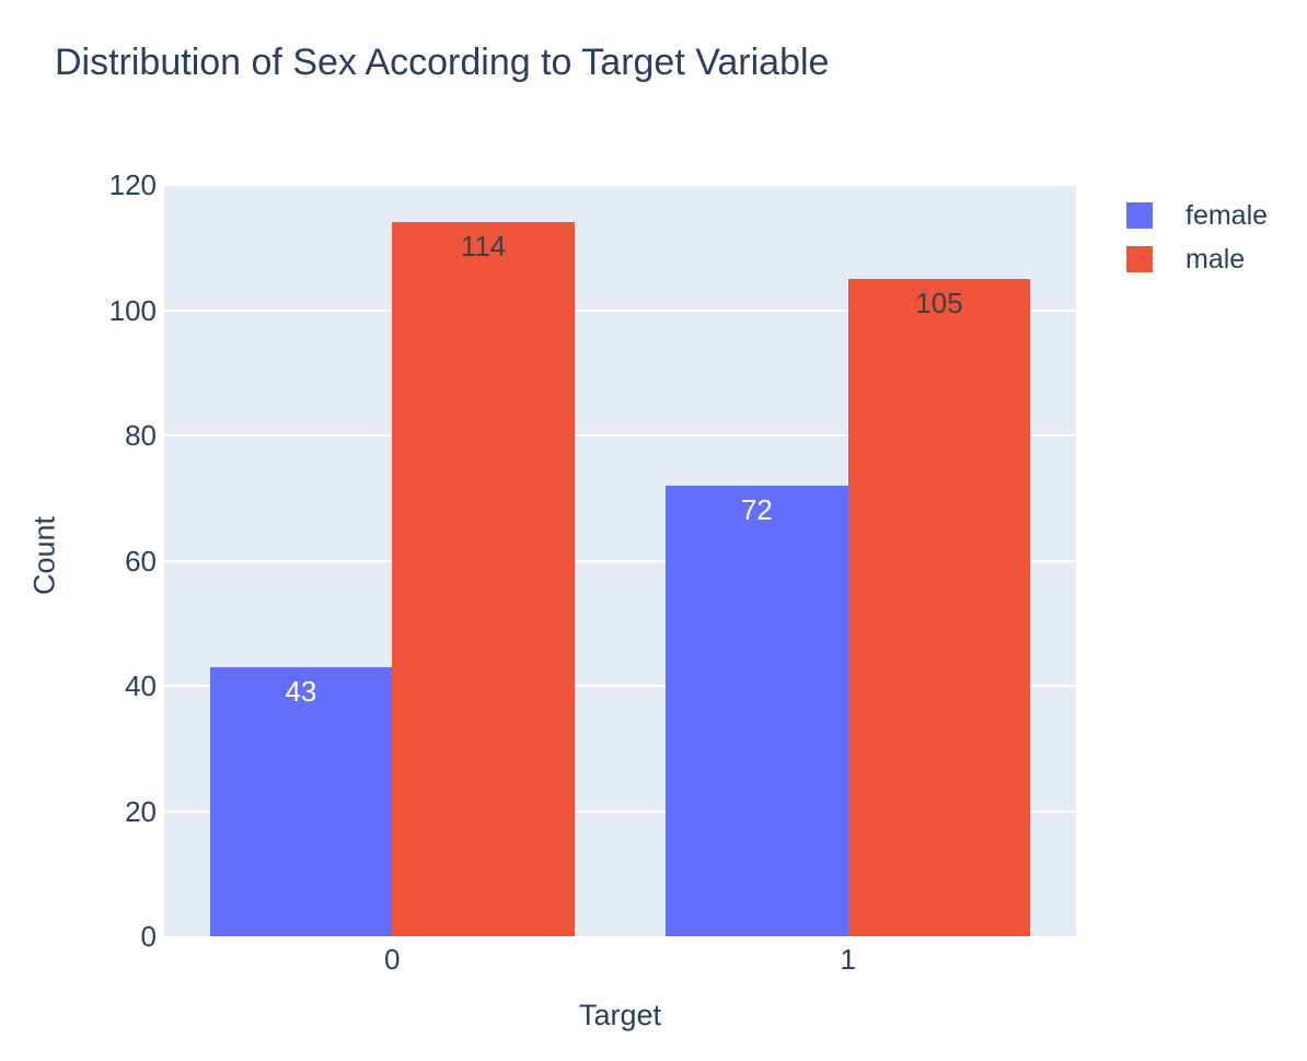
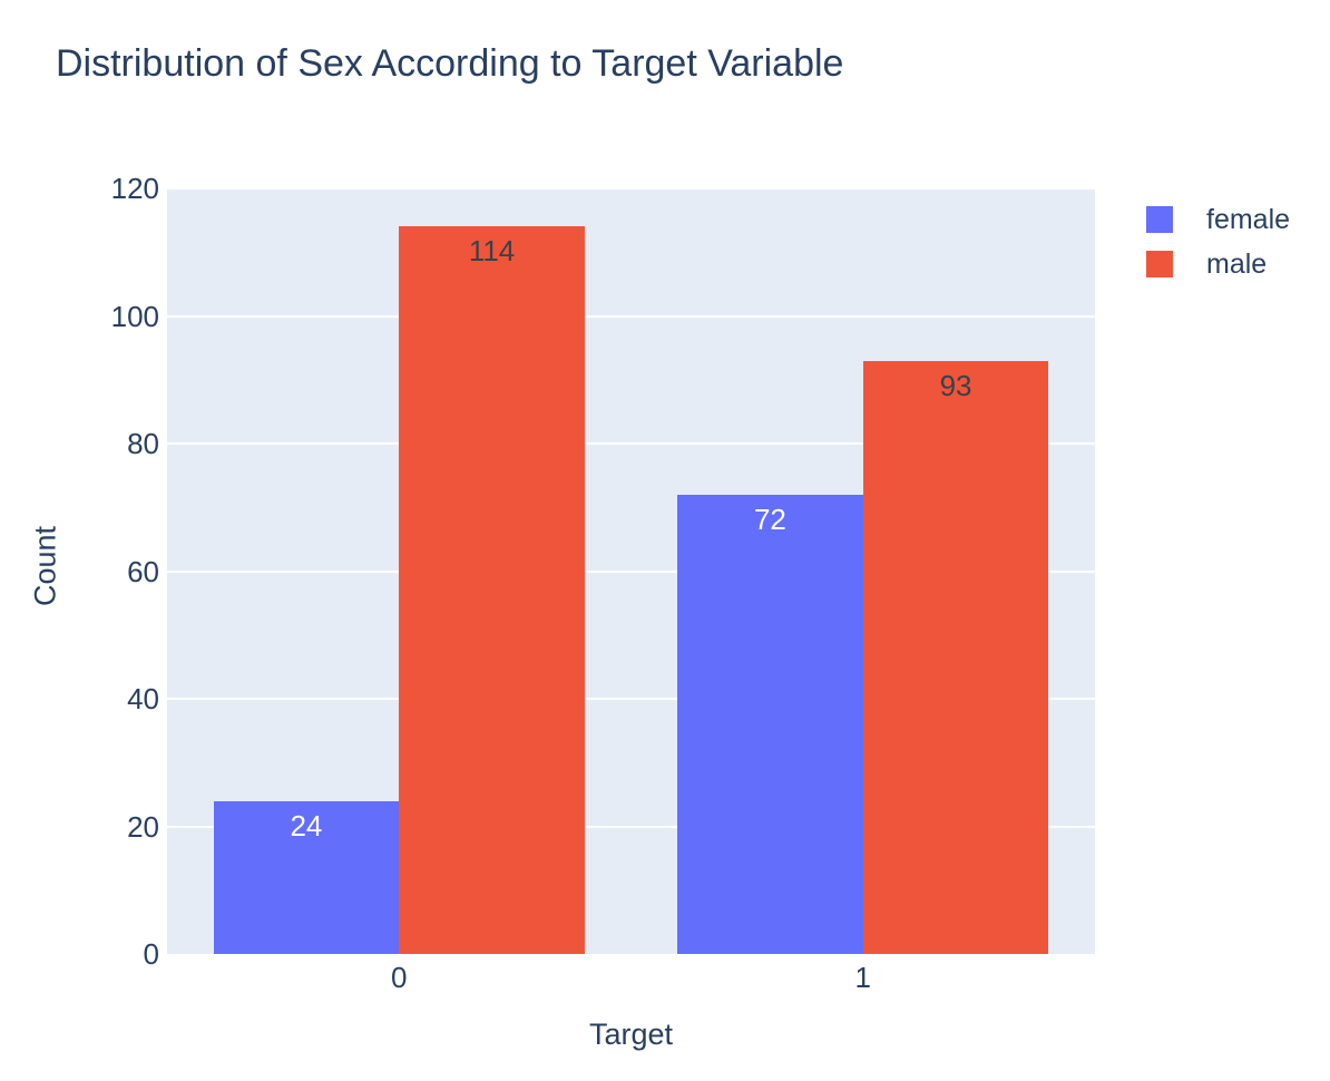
female/0: 43 -> 24
male/1: 105 -> 93
